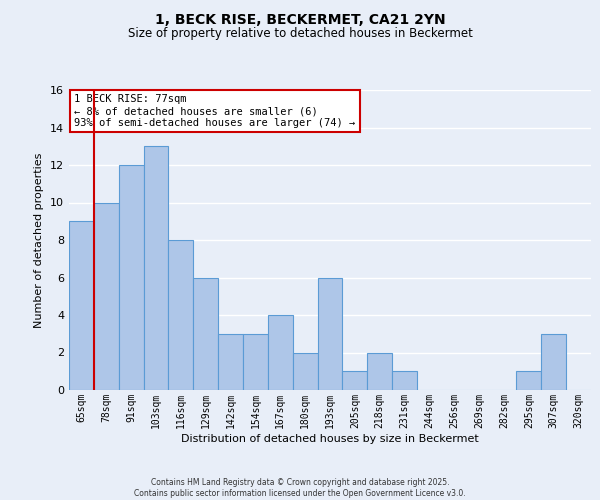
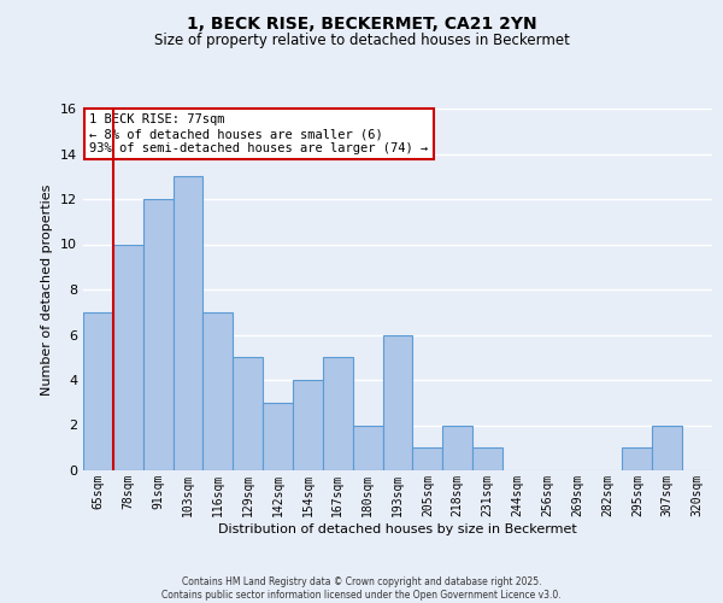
65sqm: 9 -> 7
116sqm: 8 -> 7
129sqm: 6 -> 5
154sqm: 3 -> 4
167sqm: 4 -> 5
307sqm: 3 -> 2
